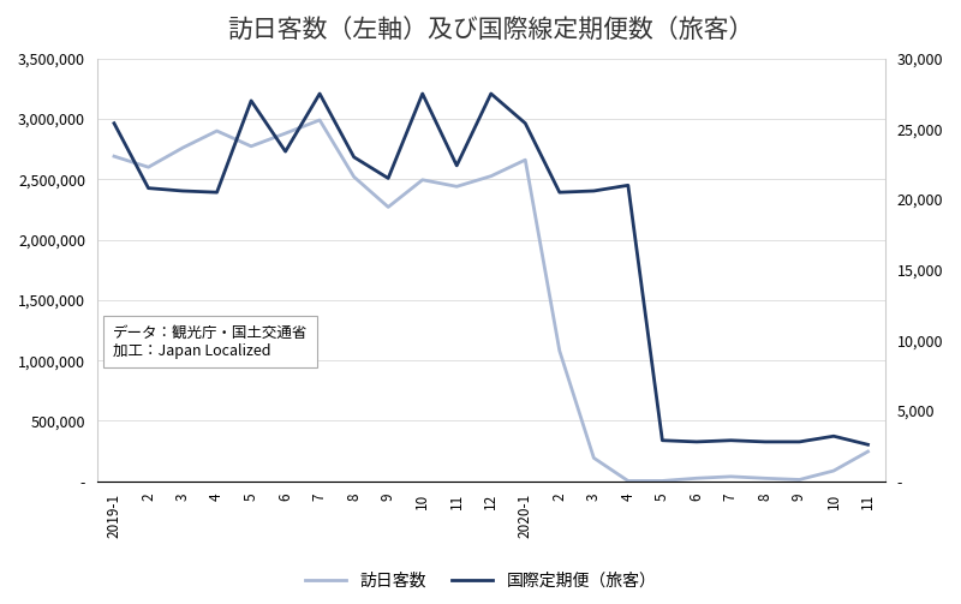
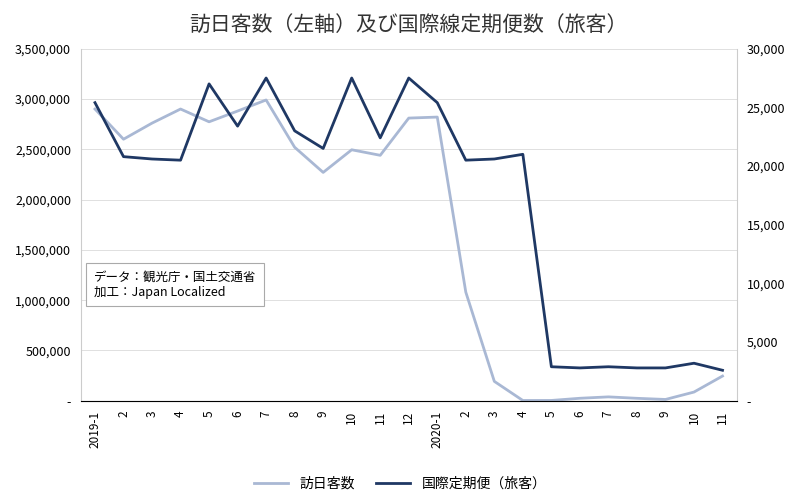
訪日客数/2019-1: 2,690,000 -> 2,900,000
訪日客数/12: 2,530,000 -> 2,810,000
訪日客数/2020-1: 2,660,000 -> 2,820,000
